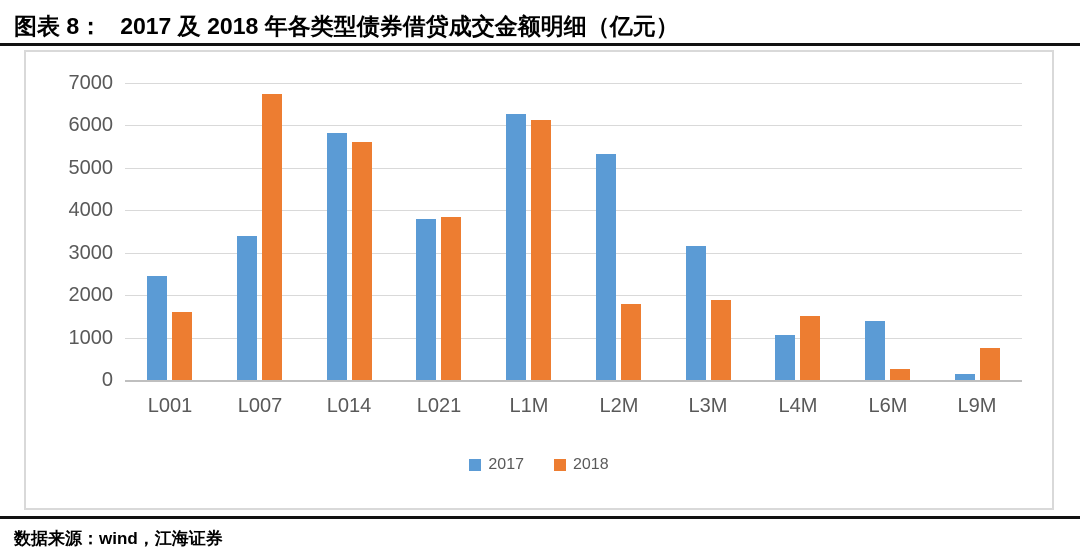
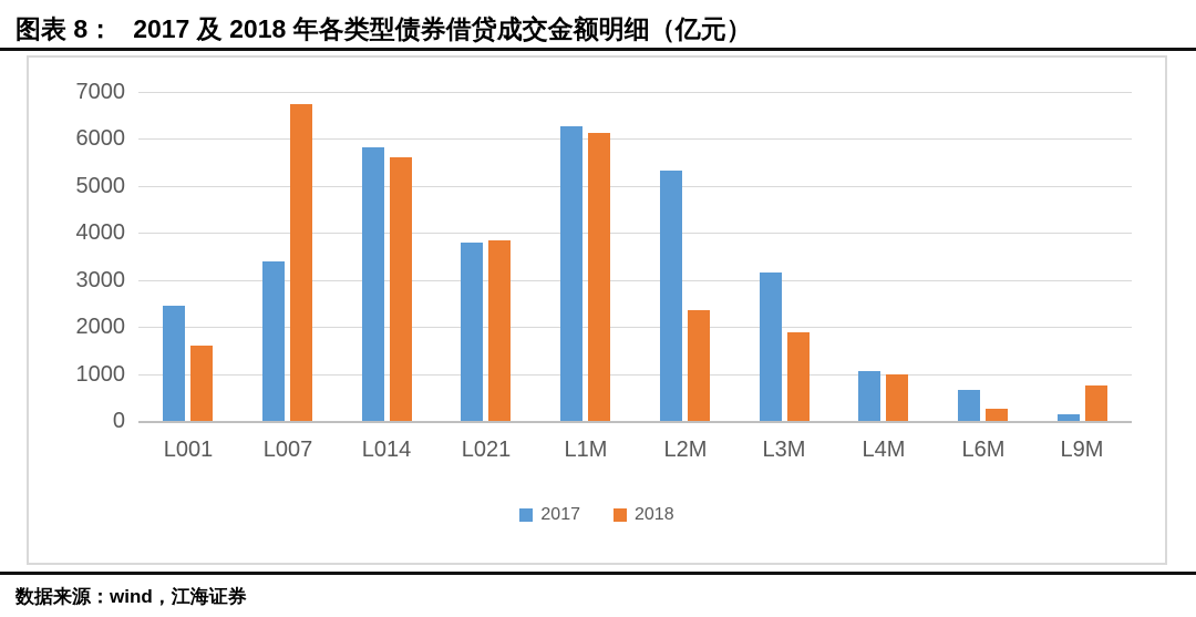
2018/L2M: 1800 -> 2400
2018/L4M: 1500 -> 1000
2017/L6M: 1400 -> 700
